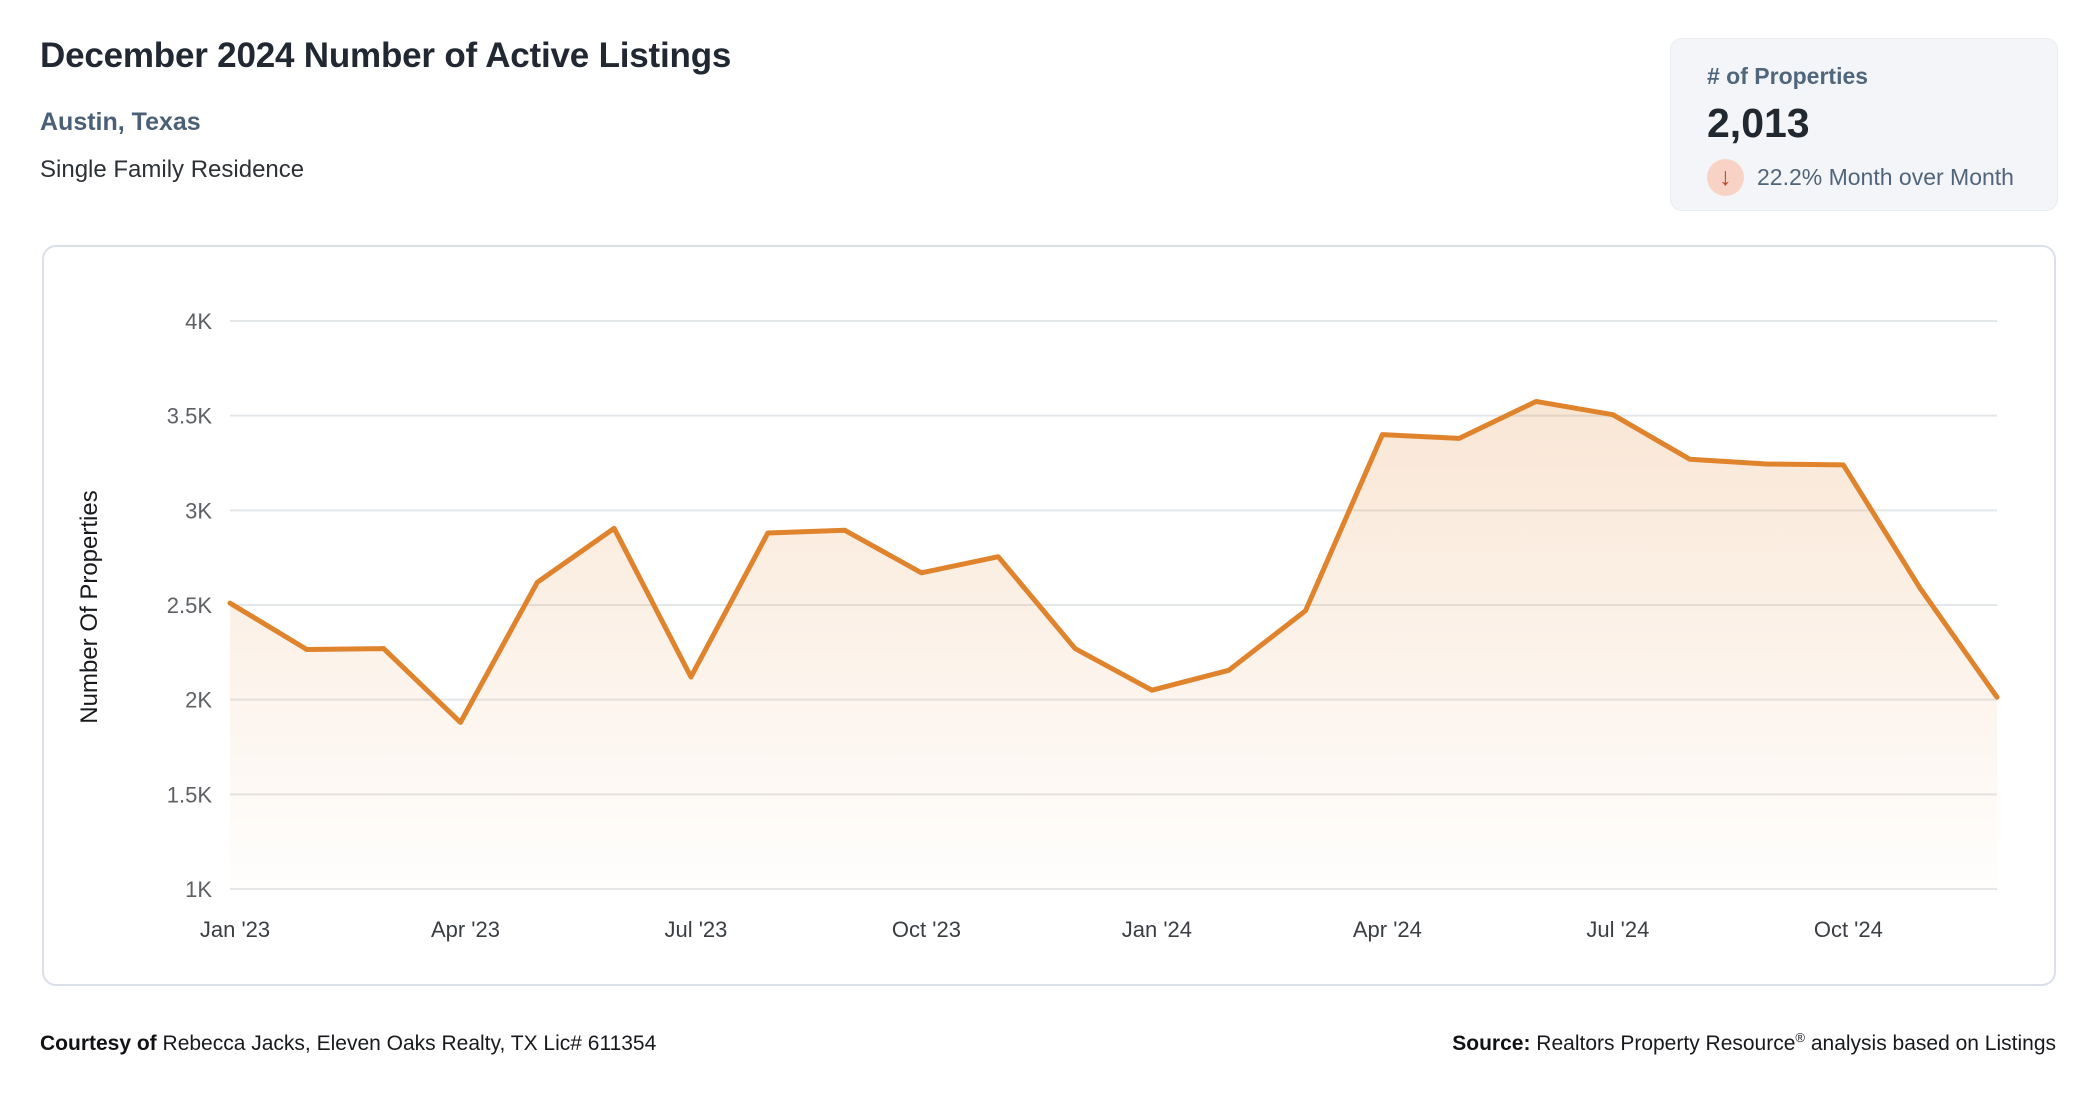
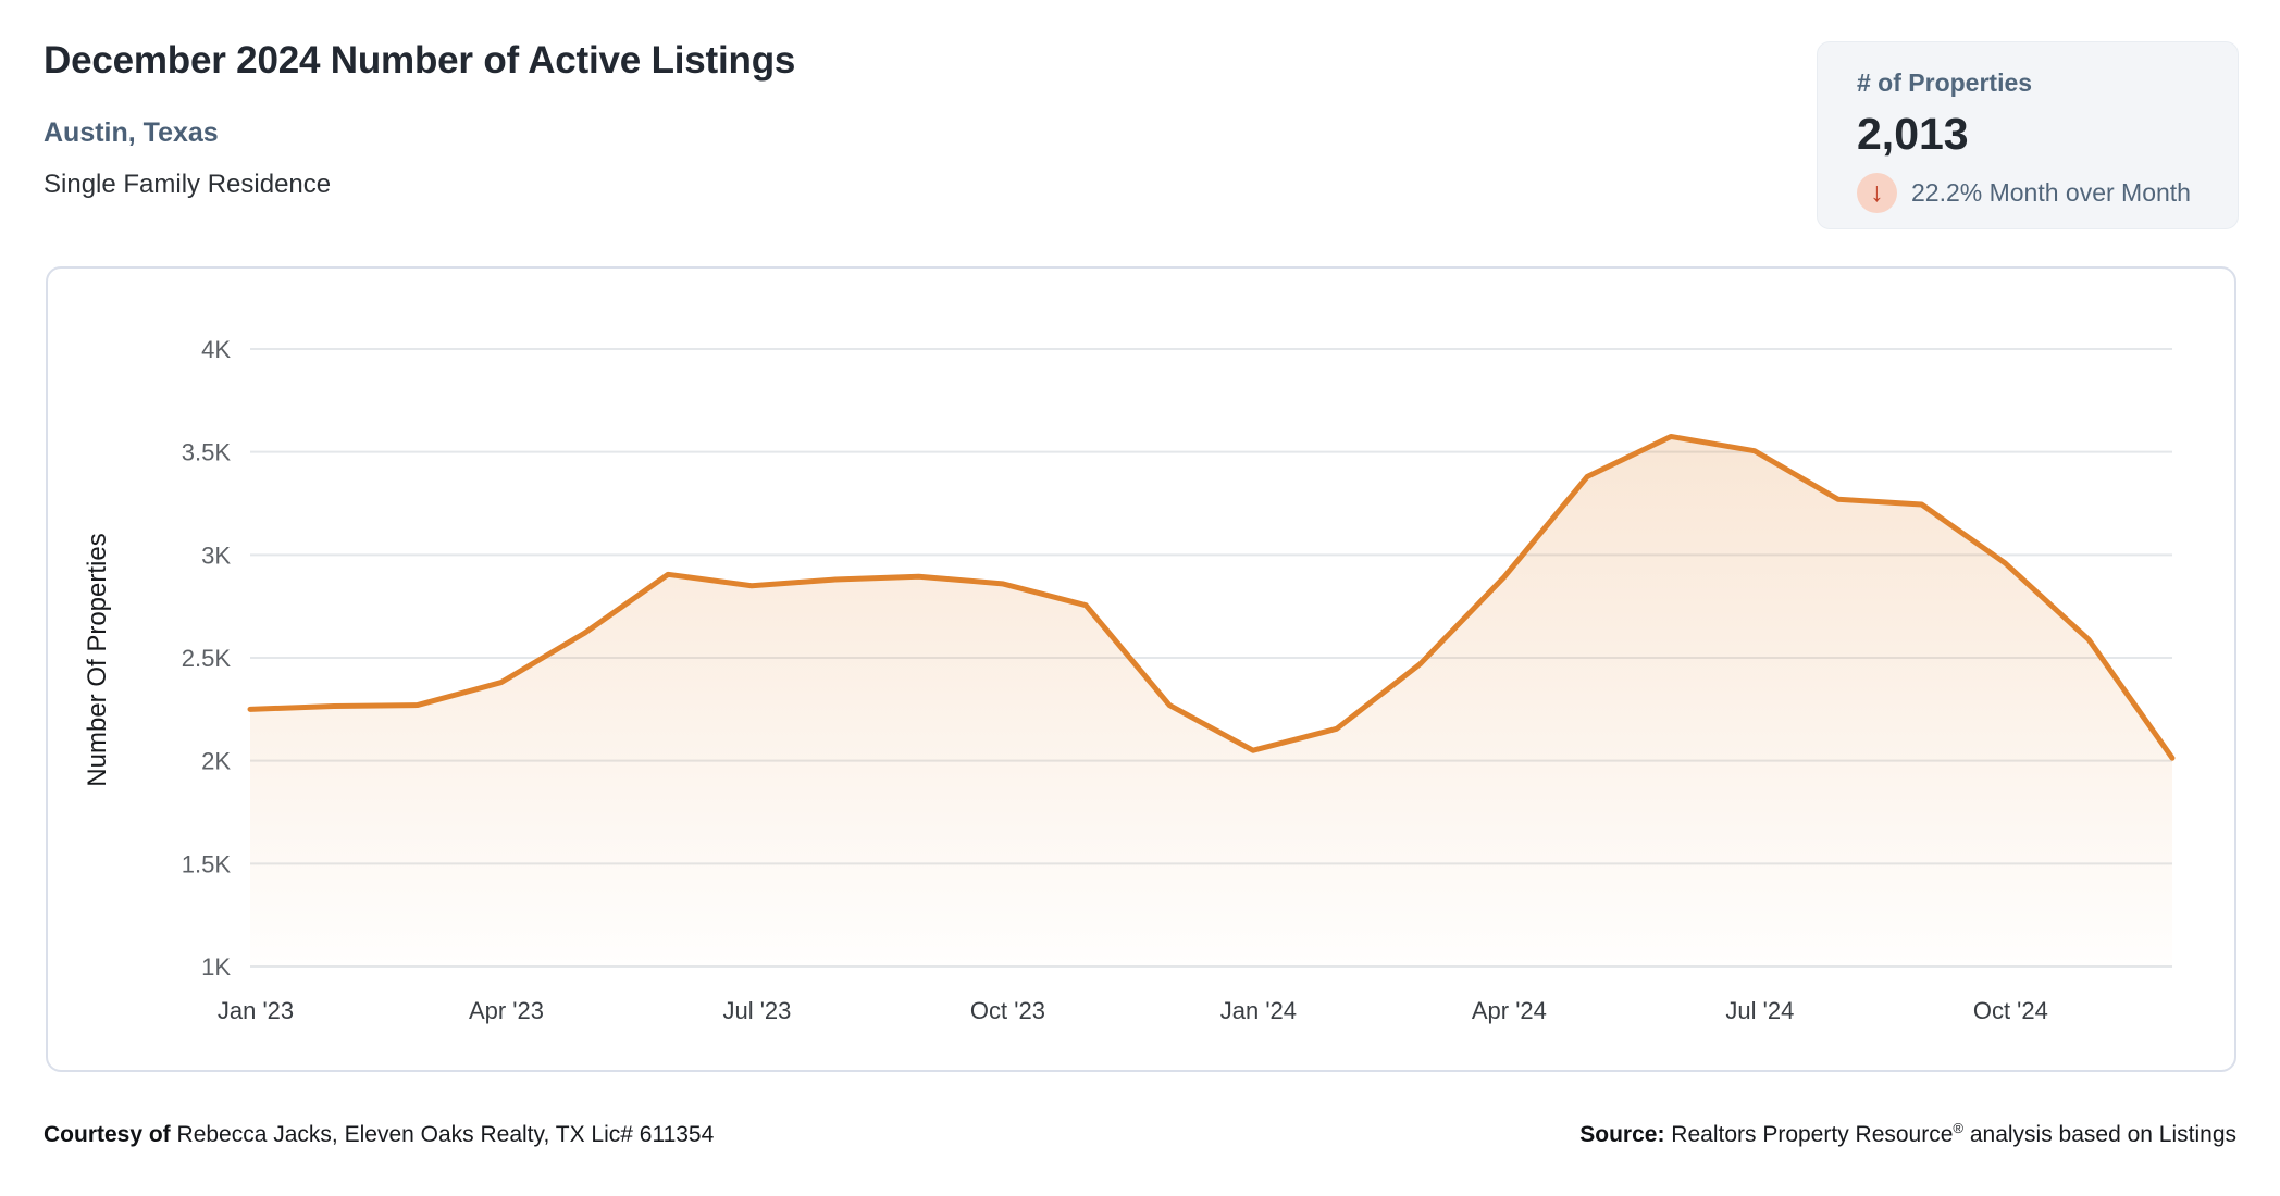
Jan '23: 2.51K -> 2.25K
Apr '23: 1.88K -> 2.38K
Jul '23: 2.12K -> 2.85K
Oct '23: 2.67K -> 2.86K
Apr '24: 3.40K -> 2.89K
Oct '24: 3.24K -> 2.96K
